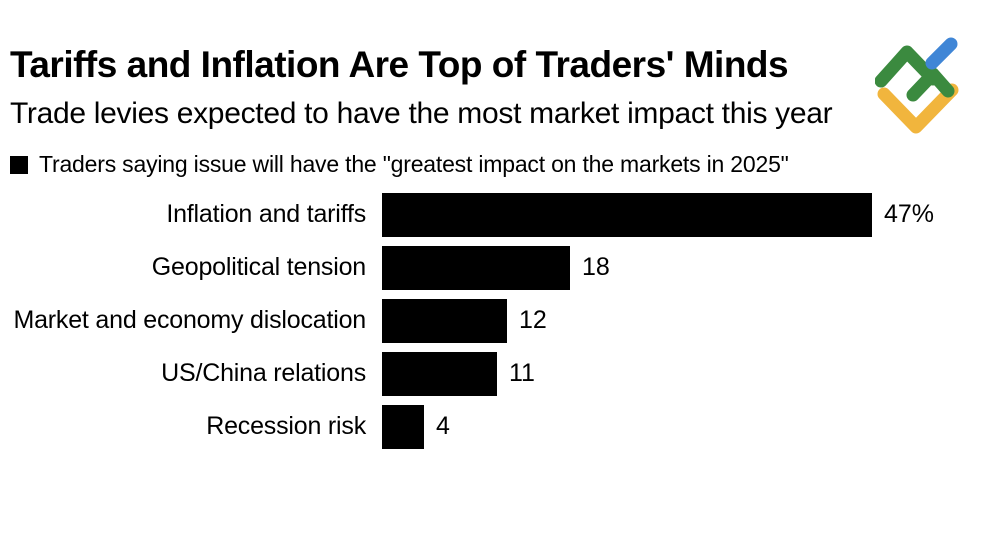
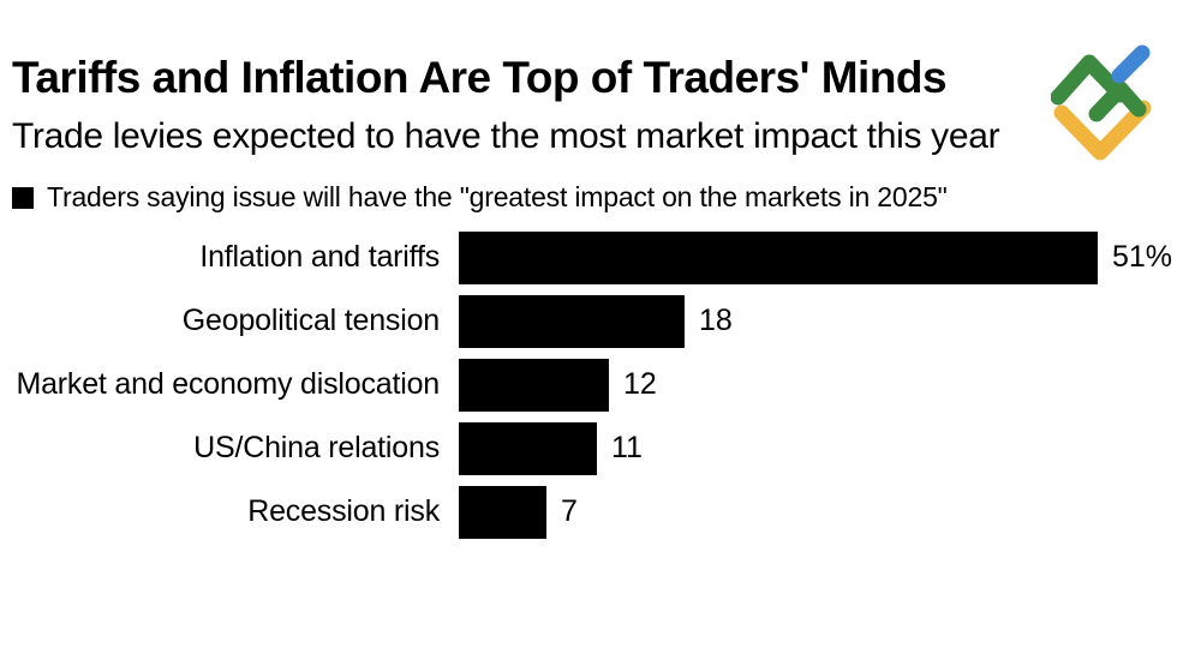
Inflation and tariffs: 47% -> 51%
Recession risk: 4 -> 7
